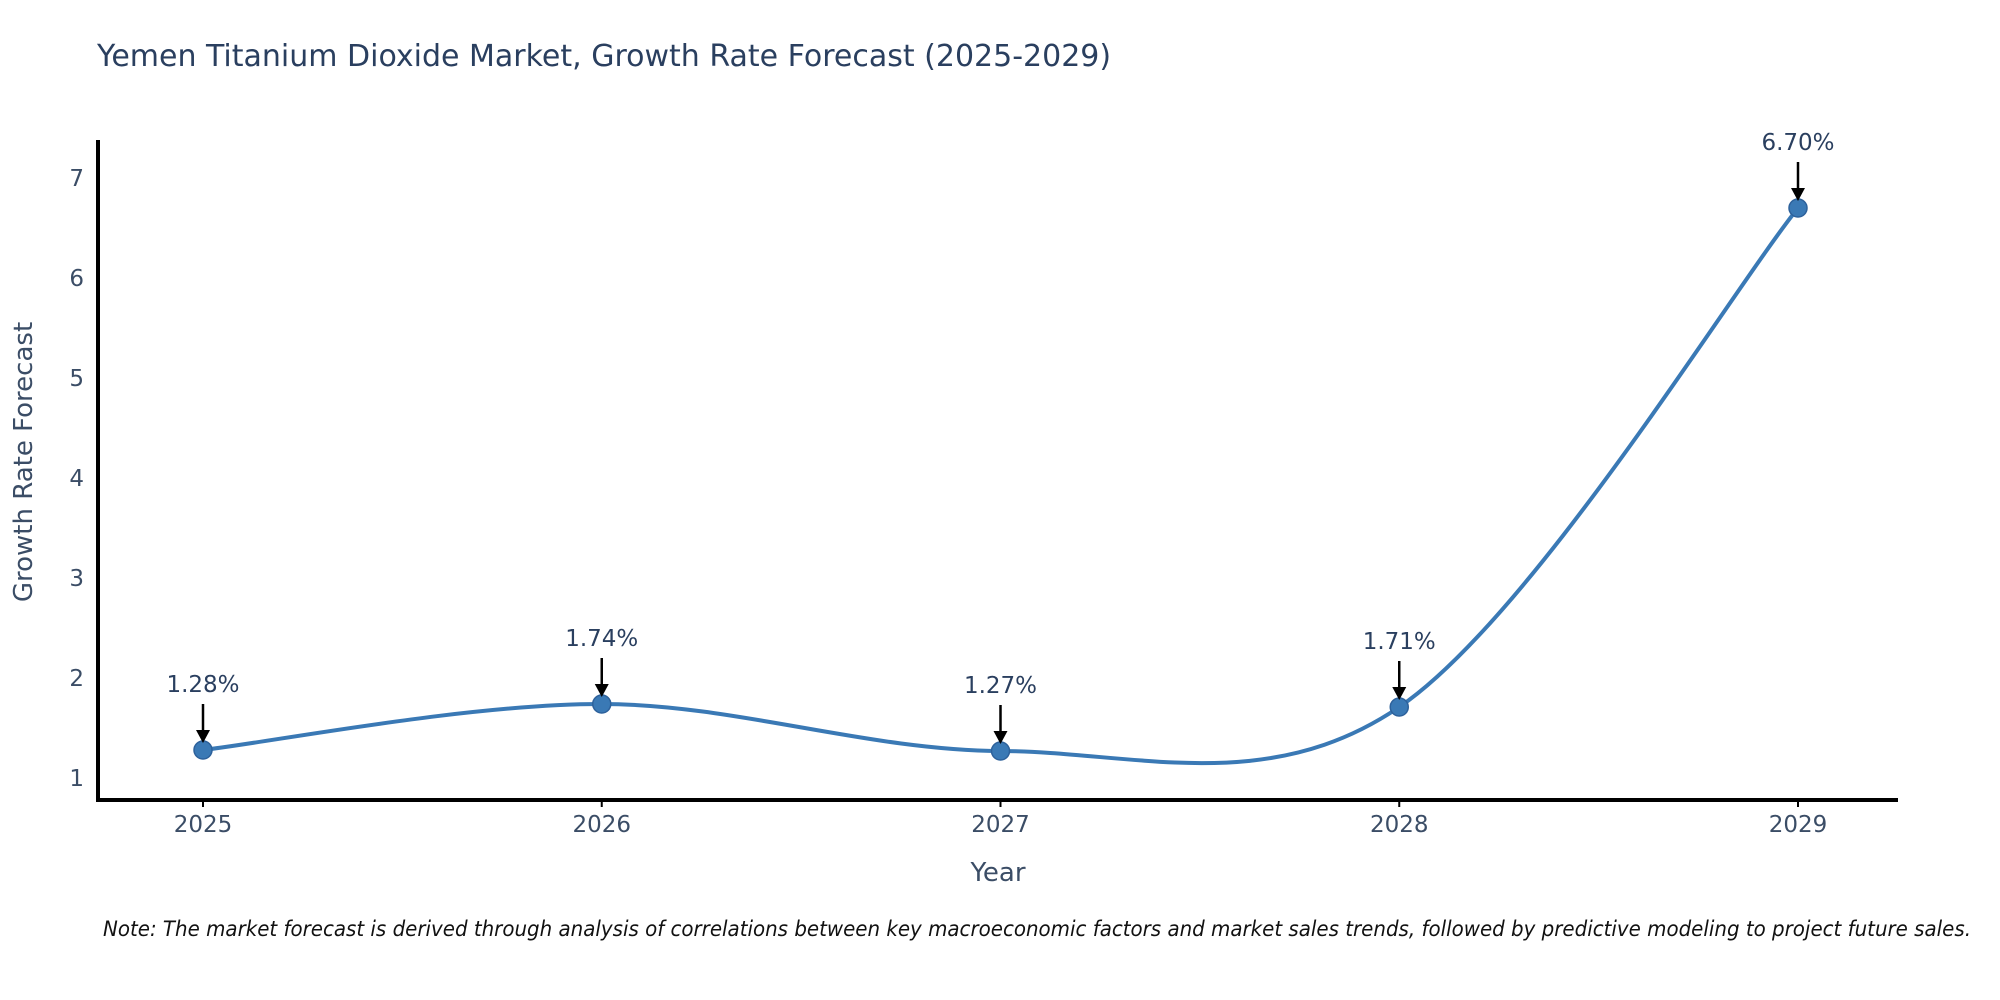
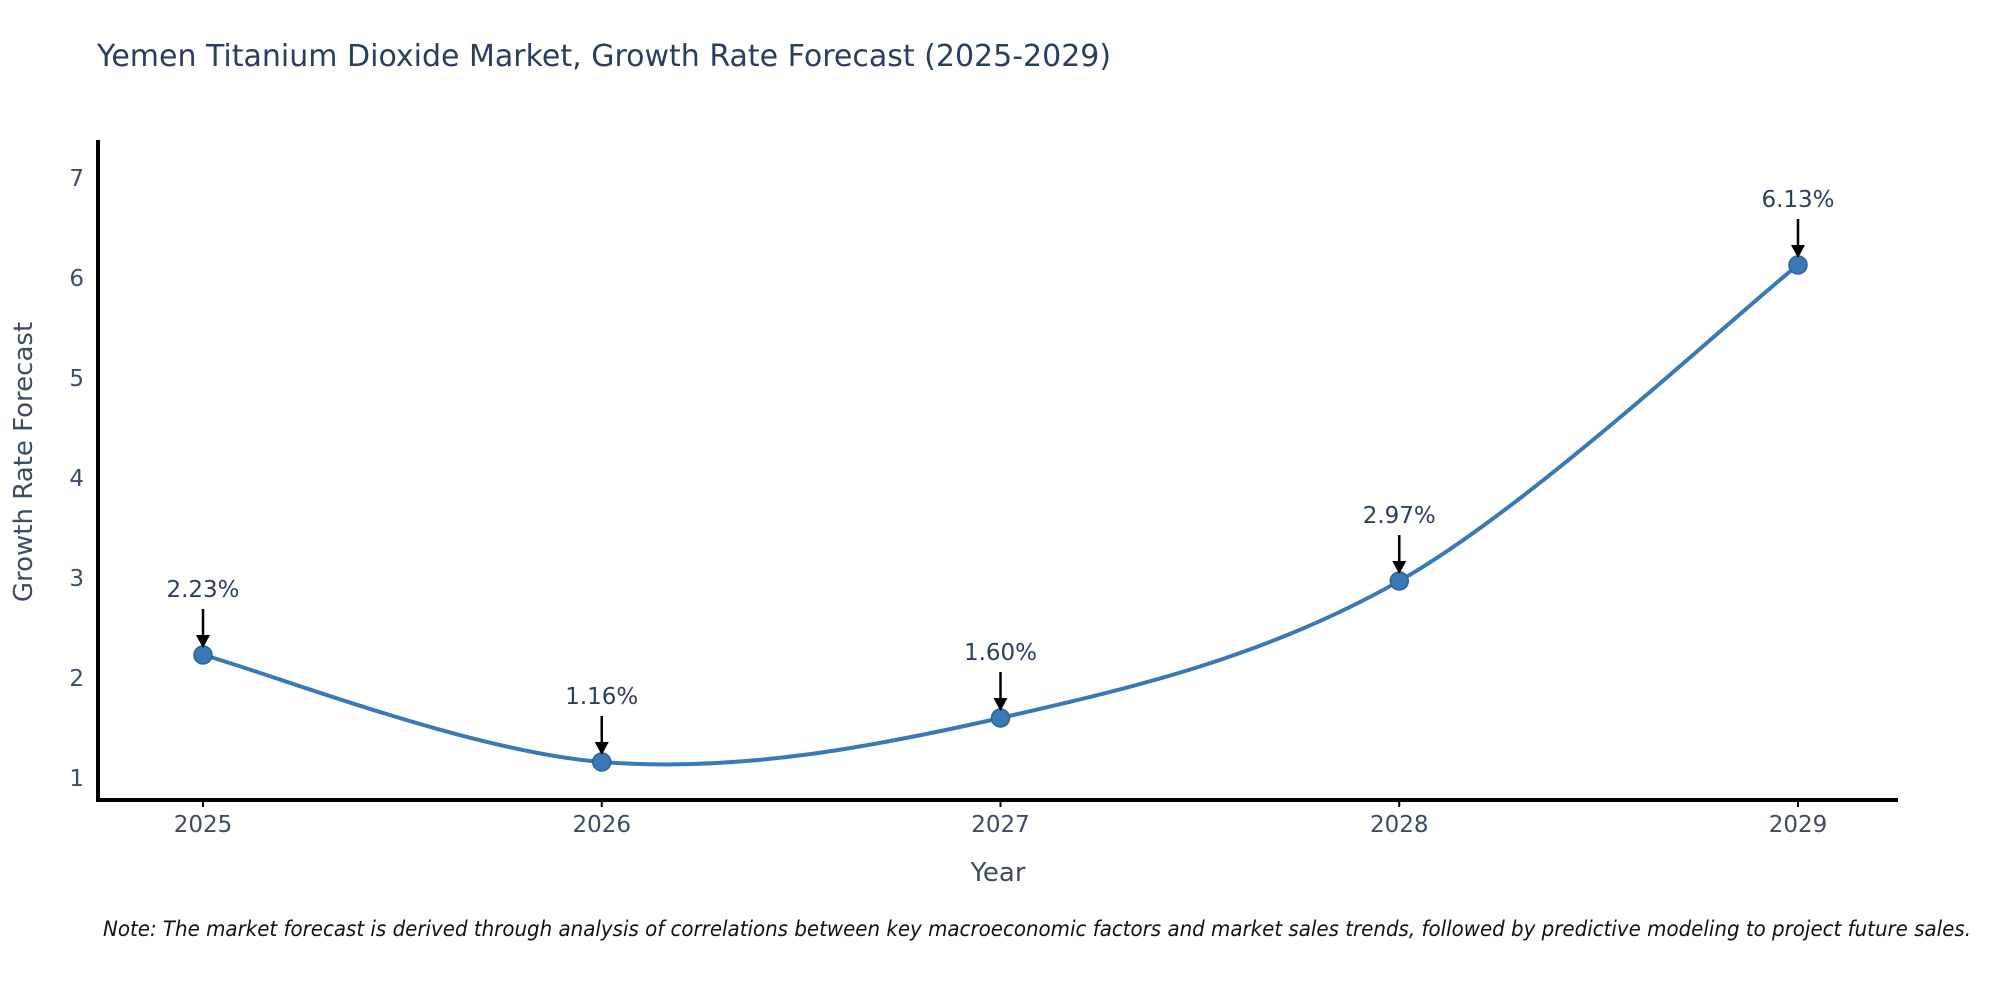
2025: 1.28% -> 2.23%
2026: 1.74% -> 1.16%
2027: 1.27% -> 1.60%
2028: 1.71% -> 2.97%
2029: 6.70% -> 6.13%
